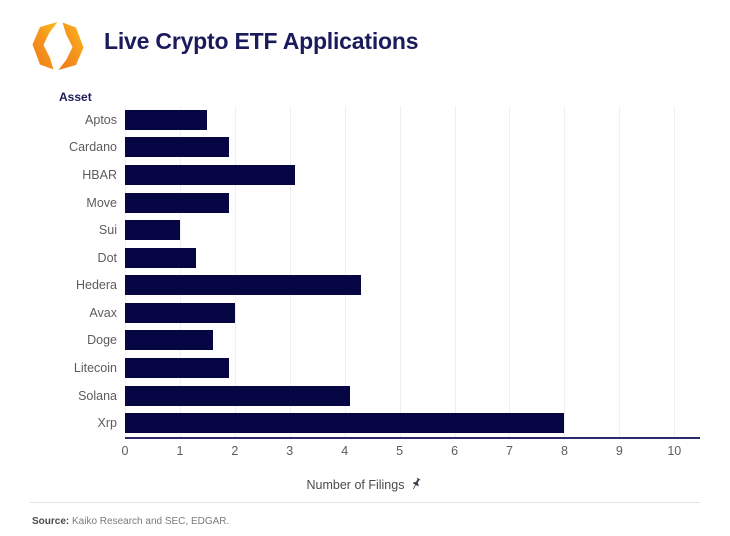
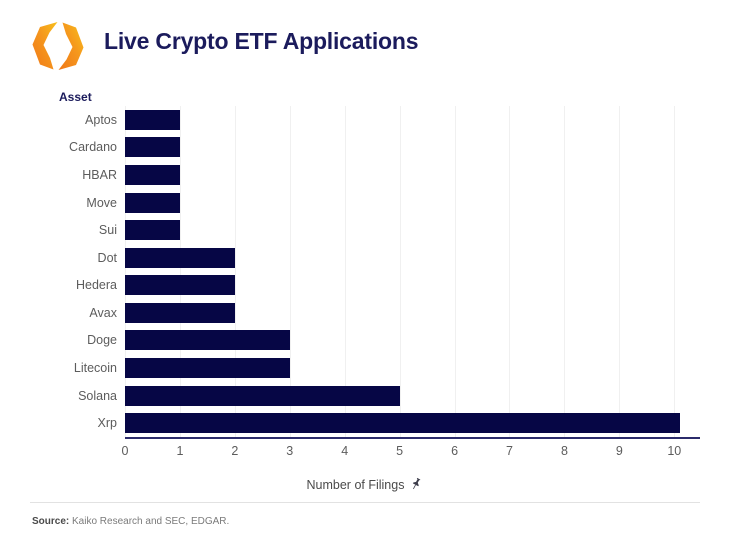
Aptos: 1.5 -> 1.0
Cardano: 1.9 -> 1.0
HBAR: 3.1 -> 1.0
Move: 1.9 -> 1.0
Dot: 1.3 -> 2.0
Hedera: 4.3 -> 2.0
Doge: 1.6 -> 3.0
Litecoin: 1.9 -> 3.0
Solana: 4.1 -> 5.0
Xrp: 8.0 -> 10.1
